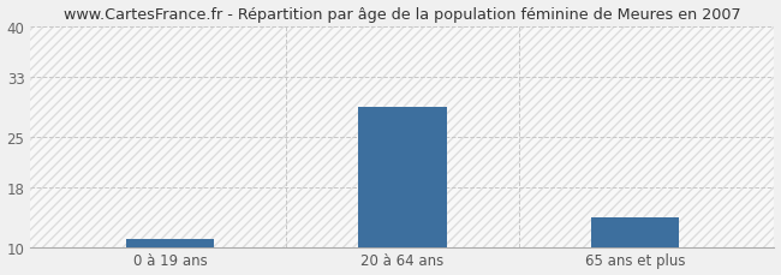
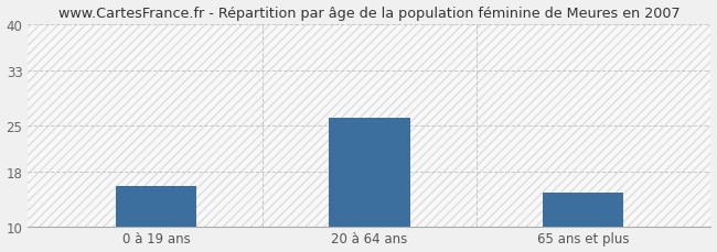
0 à 19 ans: 11 -> 16
20 à 64 ans: 29 -> 26
65 ans et plus: 14 -> 15
